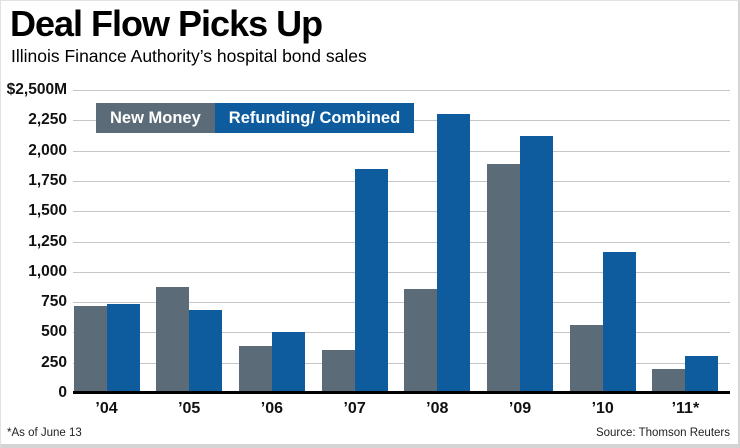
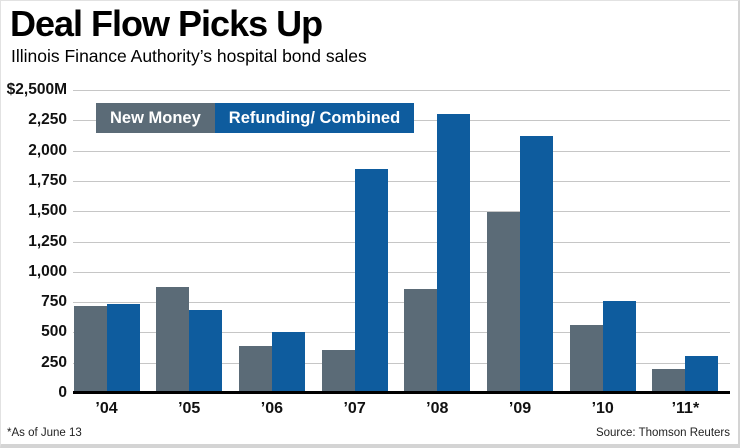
New Money/’09: $1870M -> $1480M
Refunding/ Combined/’10: $1150M -> $740M
